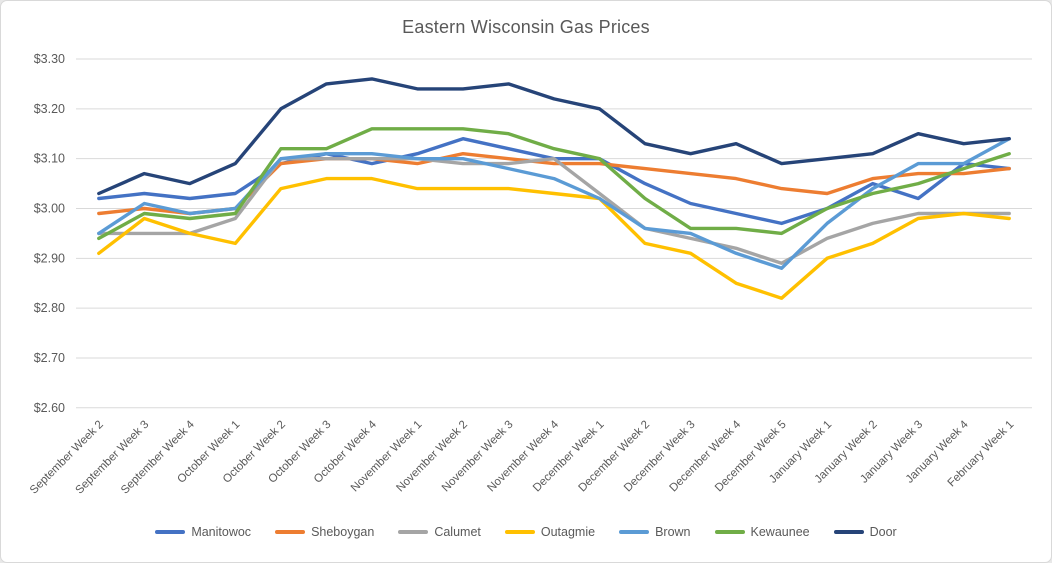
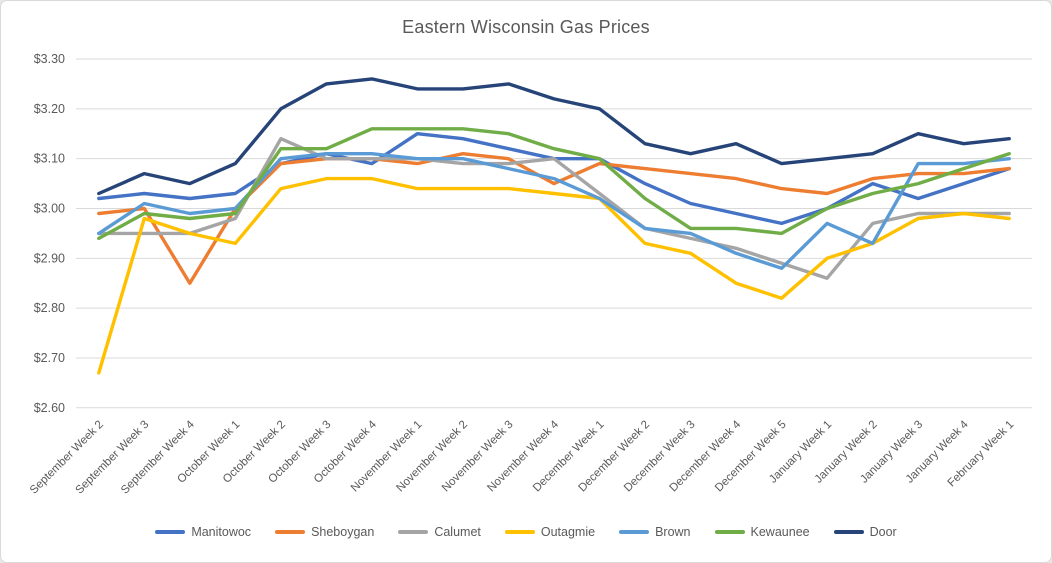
Outagmie/September Week 2: $2.91 -> $2.67
Sheboygan/September Week 4: $2.99 -> $2.85
Calumet/October Week 2: $3.10 -> $3.14
Manitowoc/November Week 1: $3.11 -> $3.15
Sheboygan/November Week 4: $3.09 -> $3.05
Calumet/January Week 1: $2.94 -> $2.86
Brown/January Week 2: $3.04 -> $2.93
Manitowoc/January Week 4: $3.09 -> $3.05
Brown/February Week 1: $3.14 -> $3.10
